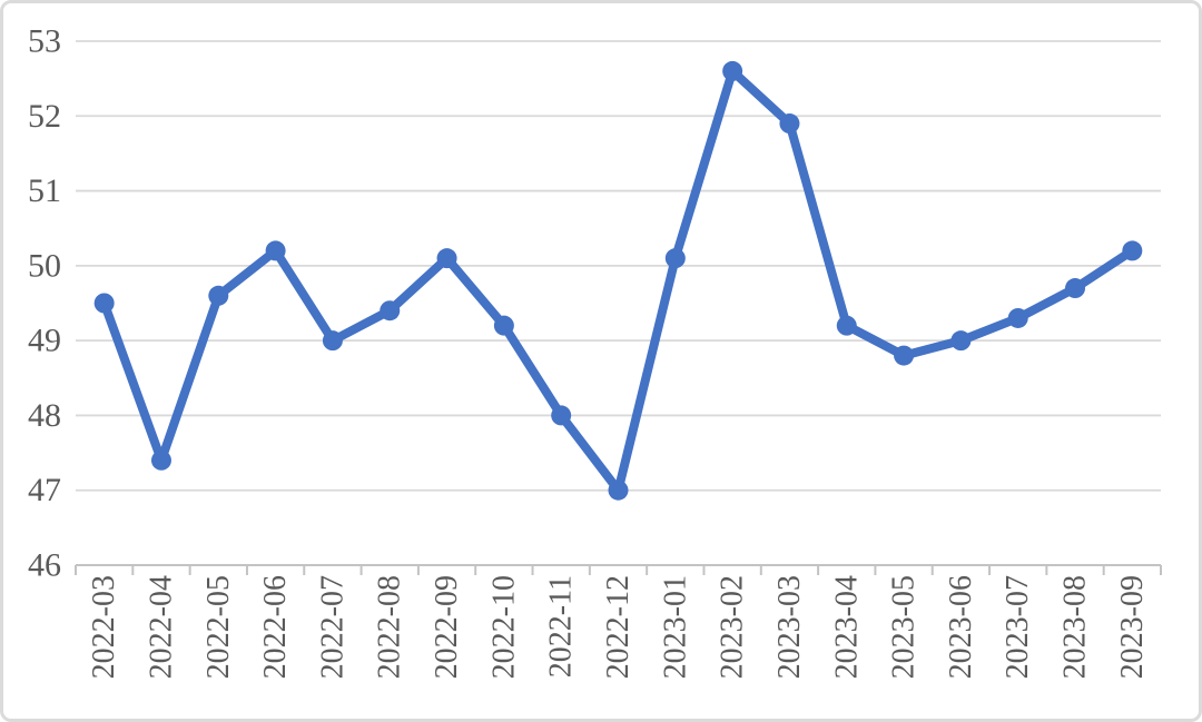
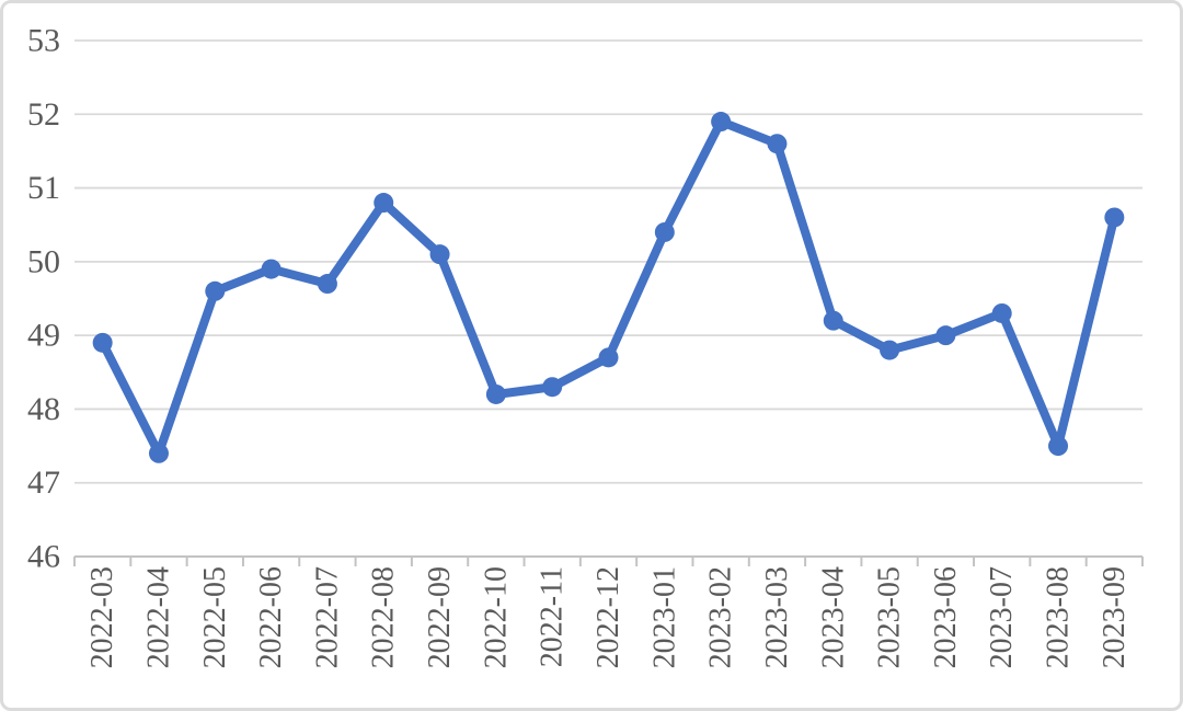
2022-03: 49.5 -> 48.9
2022-06: 50.2 -> 49.9
2022-07: 49.0 -> 49.7
2022-08: 49.4 -> 50.8
2022-10: 49.2 -> 48.2
2022-11: 48.0 -> 48.3
2022-12: 47.0 -> 48.7
2023-01: 50.1 -> 50.4
2023-02: 52.6 -> 51.9
2023-03: 51.9 -> 51.6
2023-08: 49.7 -> 47.5
2023-09: 50.2 -> 50.6
